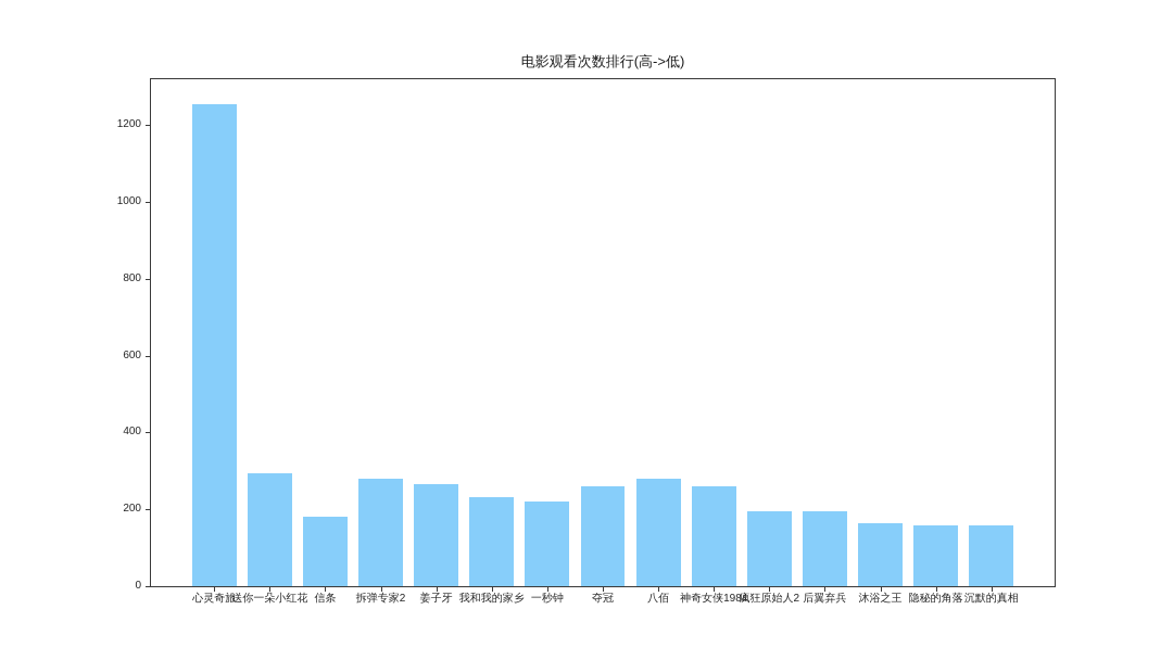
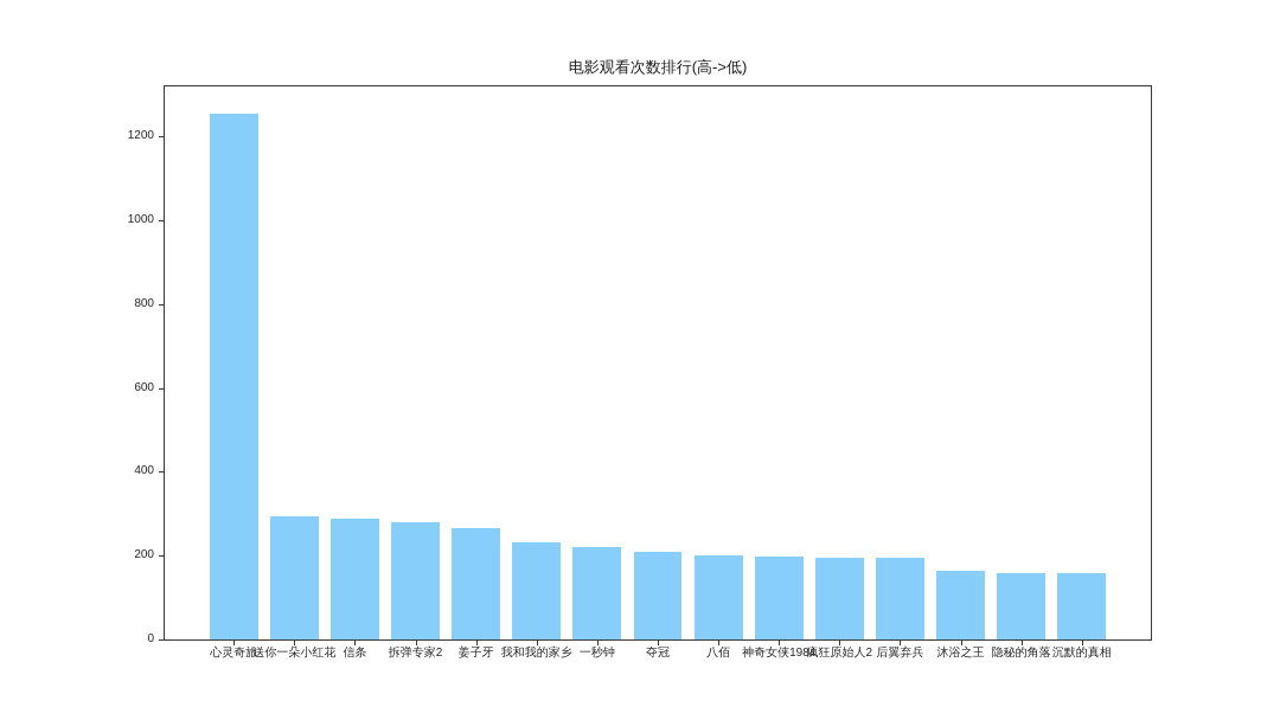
信条: 180 -> 290
夺冠: 260 -> 210
八佰: 280 -> 200
神奇女侠1984: 260 -> 200
